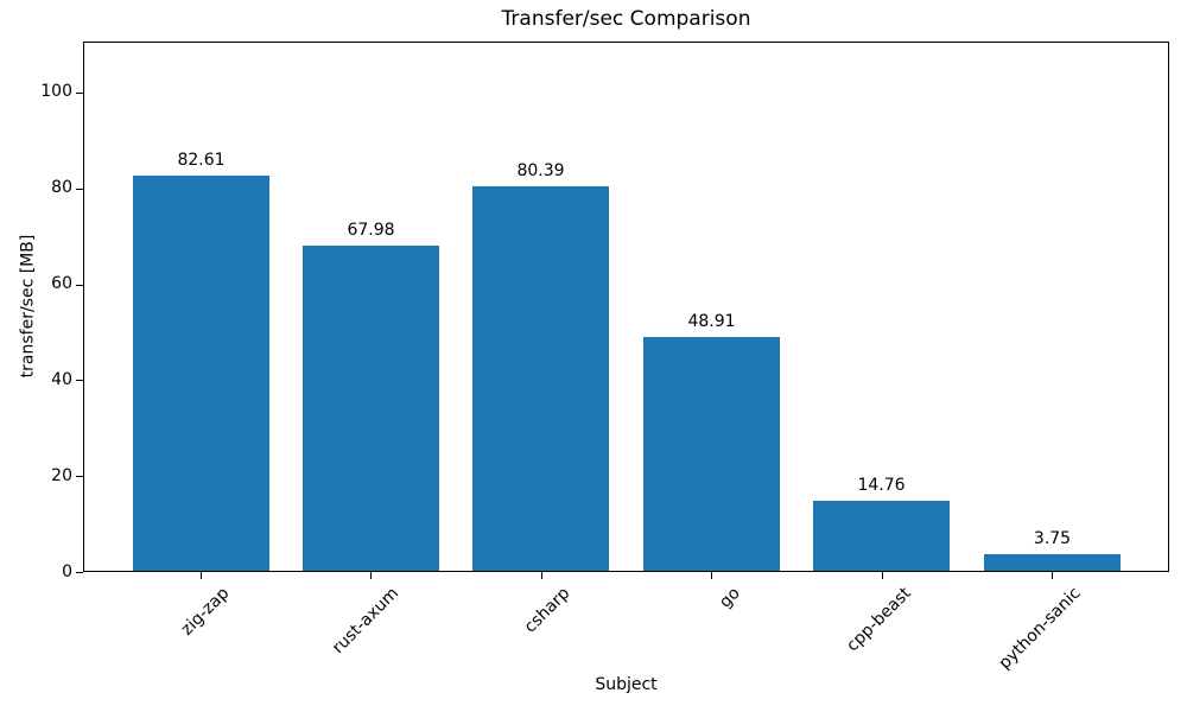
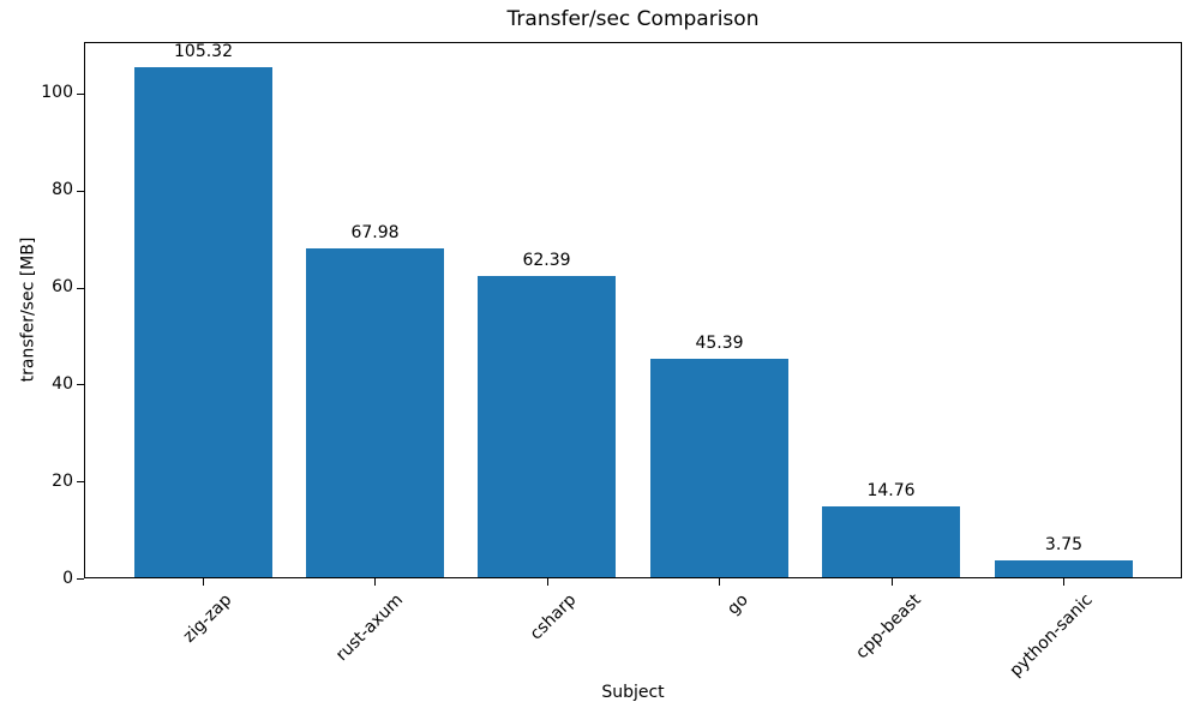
zig-zap: 82.61 -> 105.32
csharp: 80.39 -> 62.39
go: 48.91 -> 45.39
